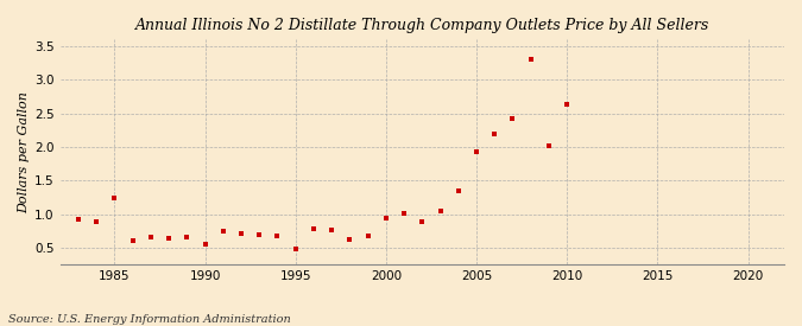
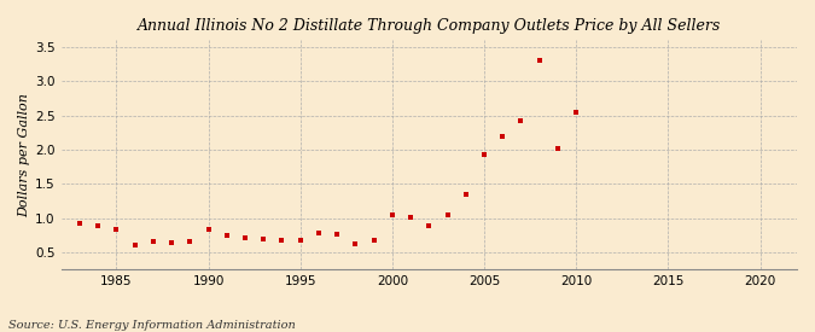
1985: 1.24 -> 0.84
1990: 0.56 -> 0.83
1995: 0.48 -> 0.68
2000: 0.94 -> 1.05
2010: 2.64 -> 2.54
